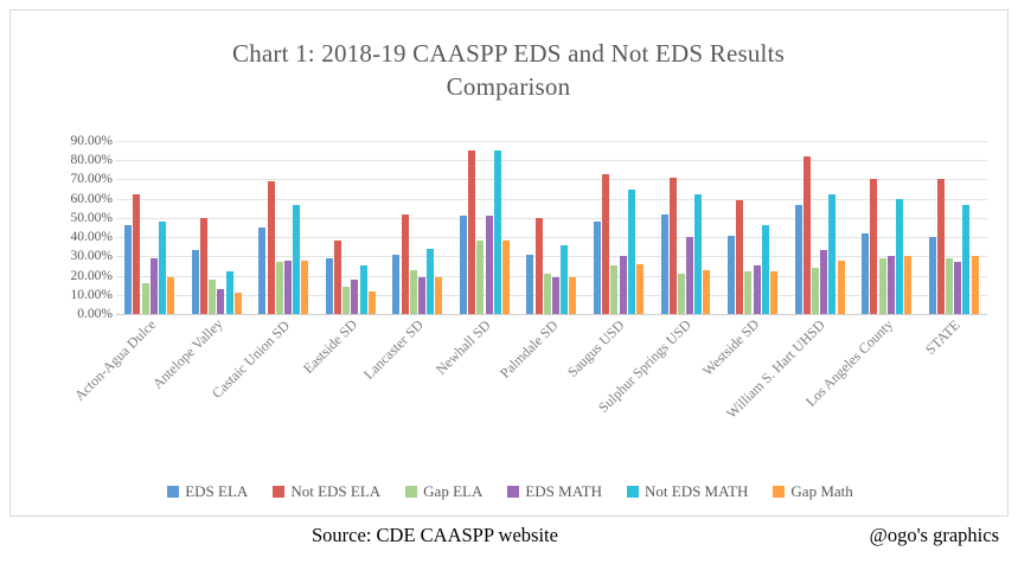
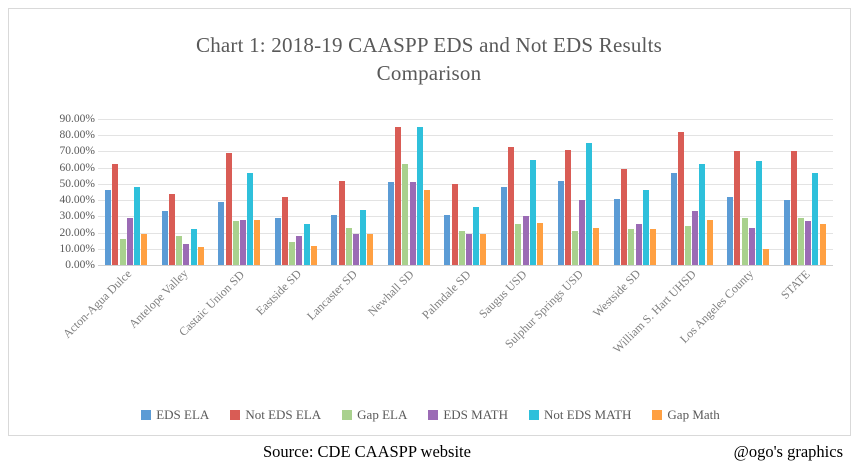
Not EDS ELA/Antelope Valley: 50% -> 44%
EDS ELA/Castaic Union SD: 45% -> 39%
Not EDS ELA/Eastside SD: 38% -> 42%
Gap ELA/Newhall SD: 38% -> 62%
Gap Math/Newhall SD: 38% -> 46%
Not EDS MATH/Sulphur Springs USD: 62% -> 75%
EDS MATH/Los Angeles County: 30% -> 23%
Not EDS MATH/Los Angeles County: 60% -> 64%
Gap Math/Los Angeles County: 30% -> 10%
Gap Math/STATE: 30% -> 25%
